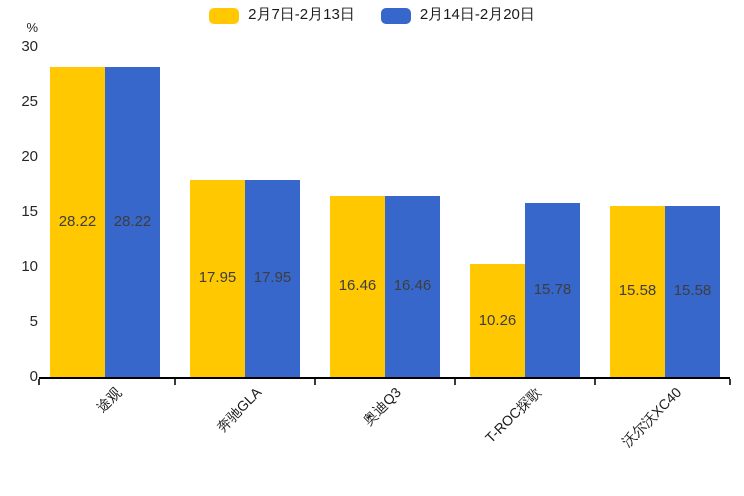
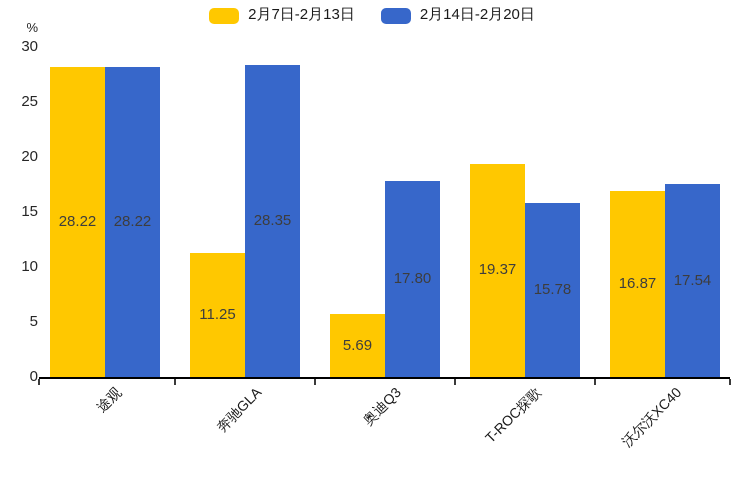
2月7日-2月13日/奔驰GLA: 17.95 -> 11.25
2月14日-2月20日/奔驰GLA: 17.95 -> 28.35
2月7日-2月13日/奥迪Q3: 16.46 -> 5.69
2月14日-2月20日/奥迪Q3: 16.46 -> 17.80
2月7日-2月13日/T-ROC探歌: 10.26 -> 19.37
2月7日-2月13日/沃尔沃XC40: 15.58 -> 16.87
2月14日-2月20日/沃尔沃XC40: 15.58 -> 17.54
